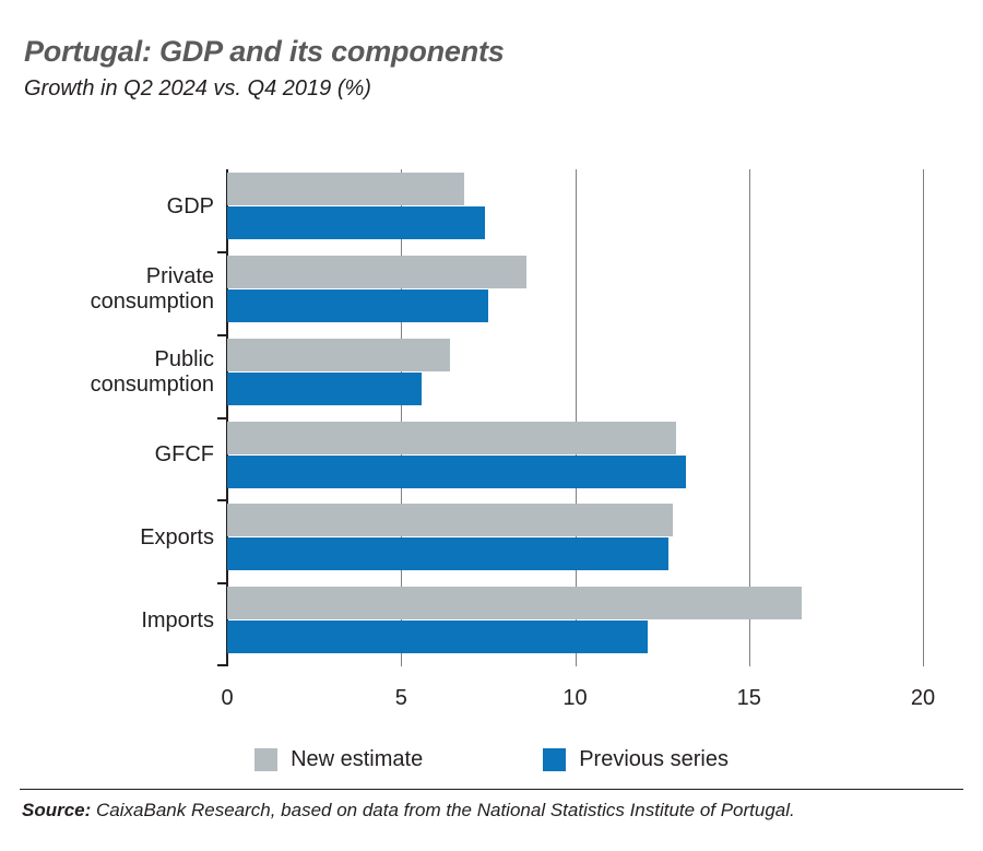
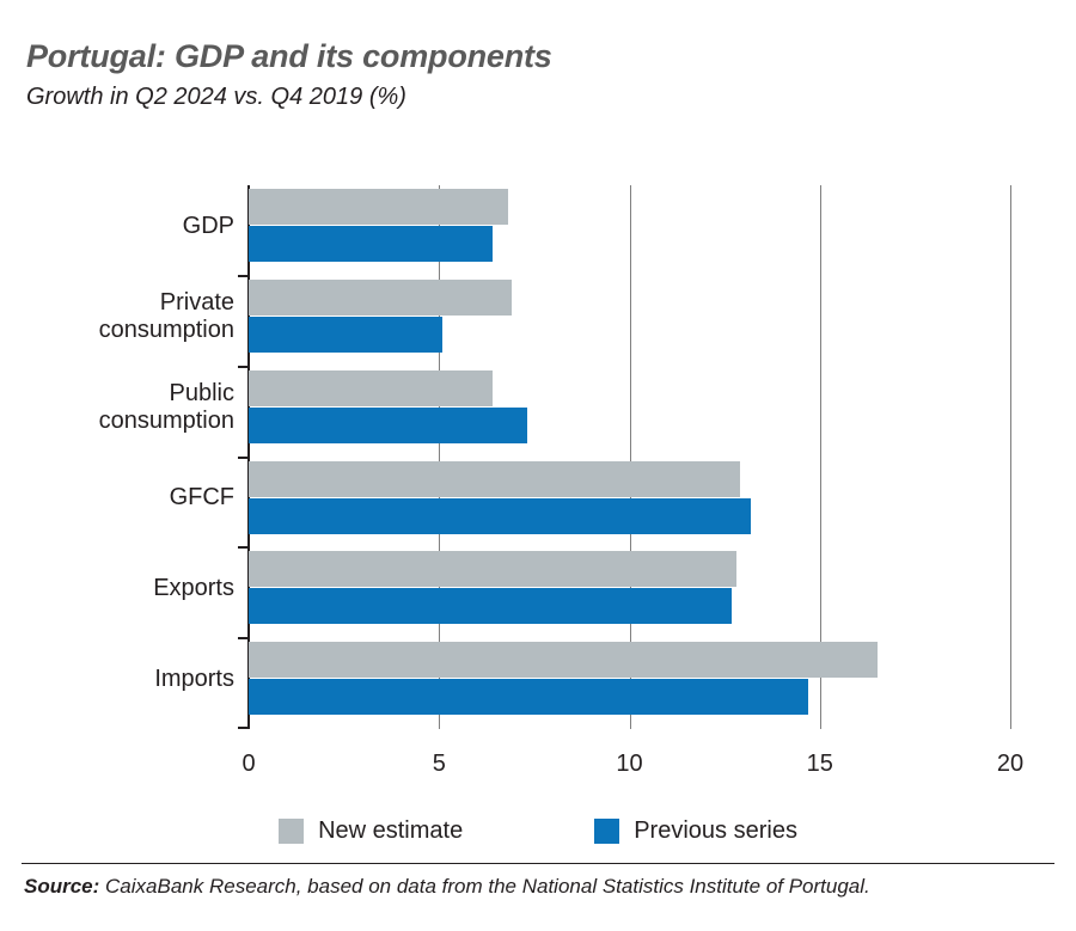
Previous series/GDP: 7.4 -> 6.4
New estimate/Private consumption: 8.6 -> 6.9
Previous series/Private consumption: 7.5 -> 5.1
Previous series/Public consumption: 5.6 -> 7.3
Previous series/Imports: 12.1 -> 14.7
